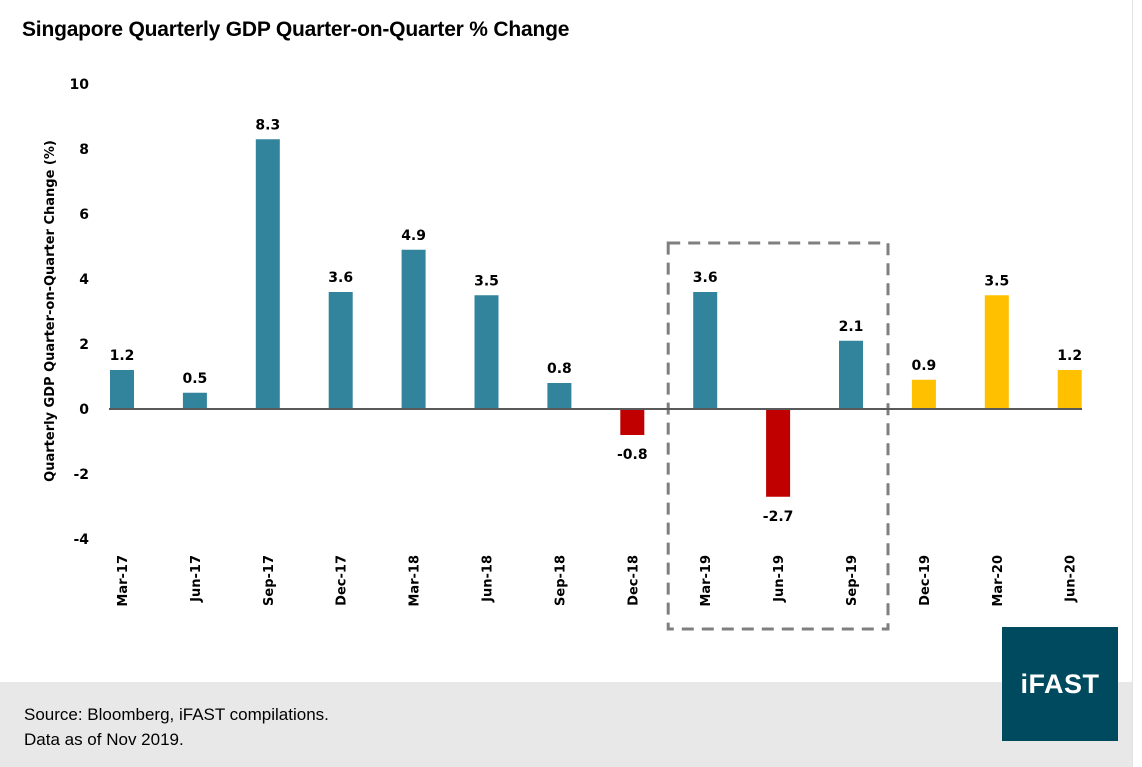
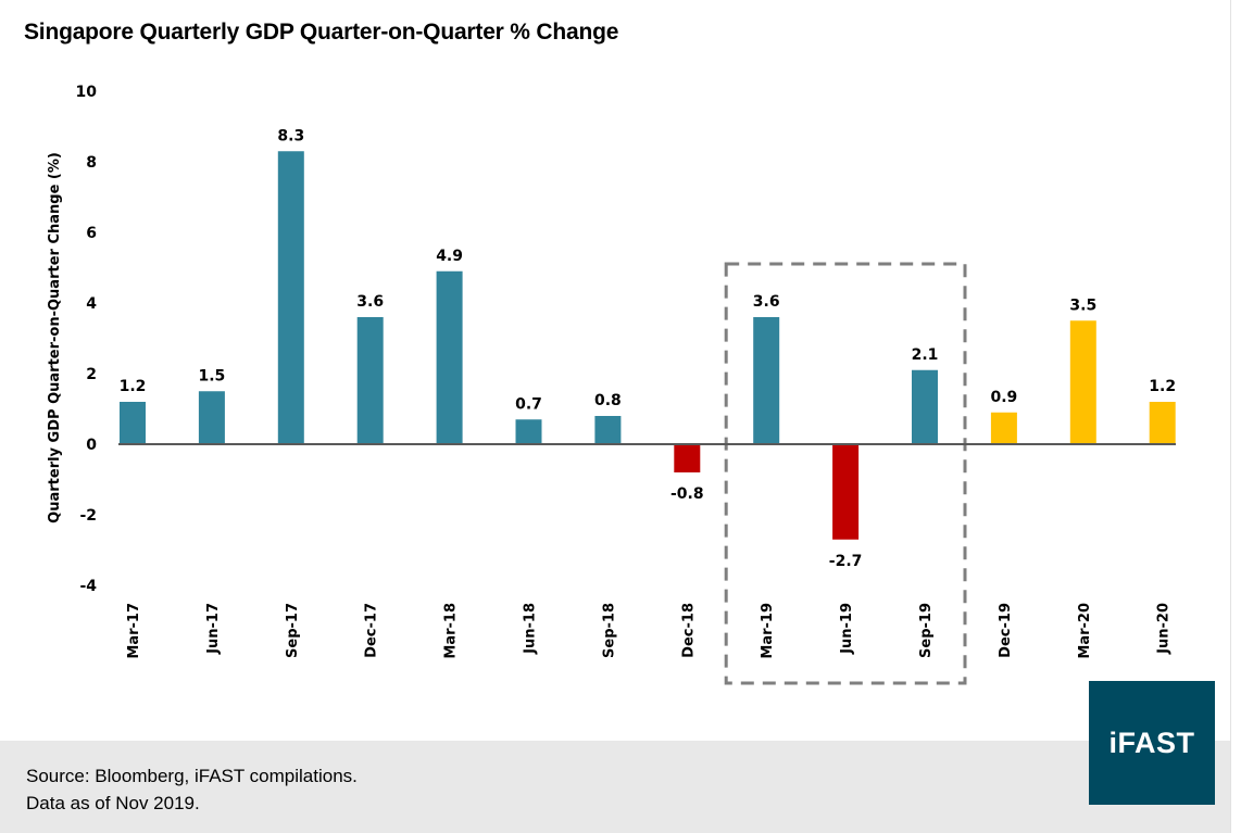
Jun-17: 0.5 -> 1.5
Jun-18: 3.5 -> 0.7
